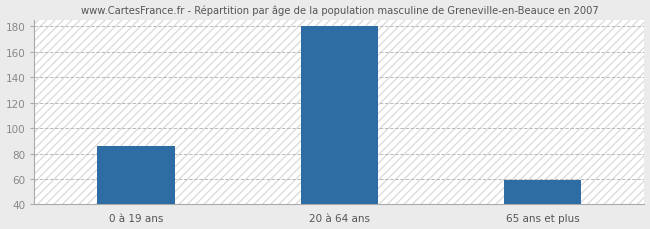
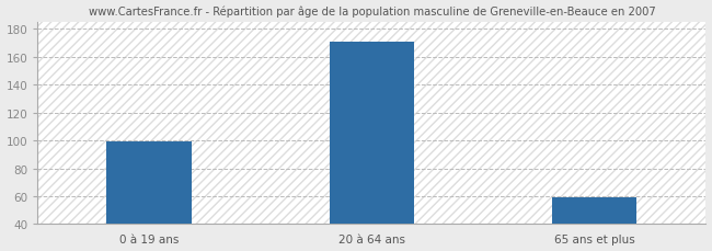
0 à 19 ans: 86 -> 99
20 à 64 ans: 180 -> 171
